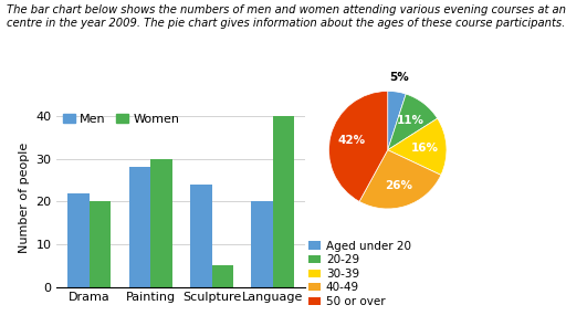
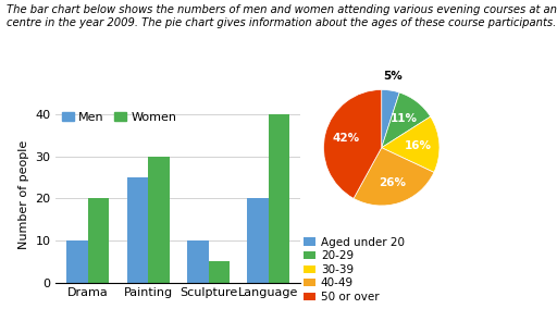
Men/Drama: 22 -> 10
Men/Painting: 28 -> 25
Men/Sculpture: 24 -> 10
